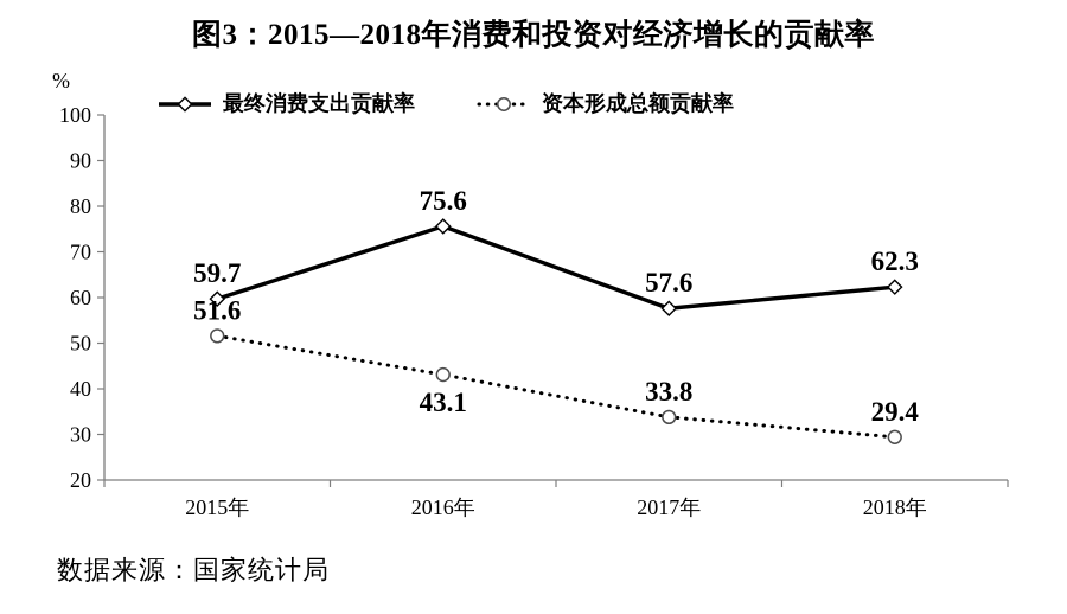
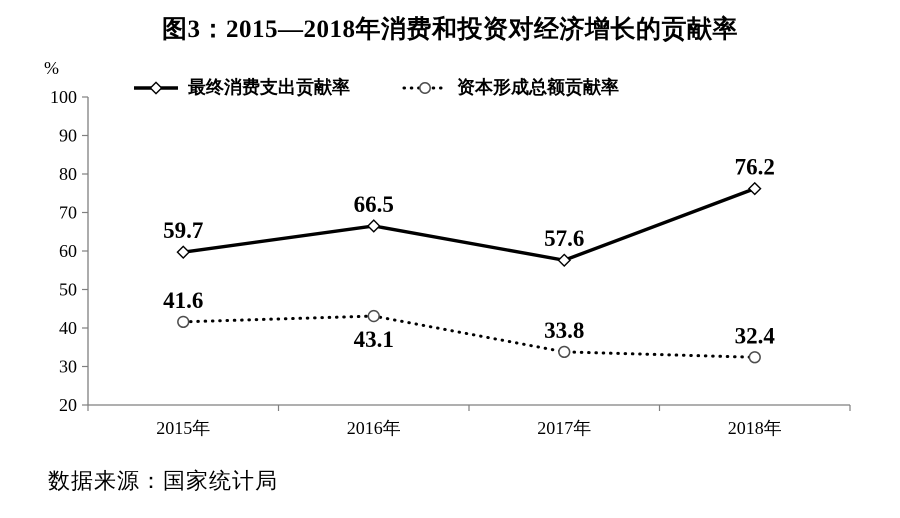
资本形成总额贡献率/2015年: 51.6 -> 41.6
最终消费支出贡献率/2016年: 75.6 -> 66.5
最终消费支出贡献率/2018年: 62.3 -> 76.2
资本形成总额贡献率/2018年: 29.4 -> 32.4
